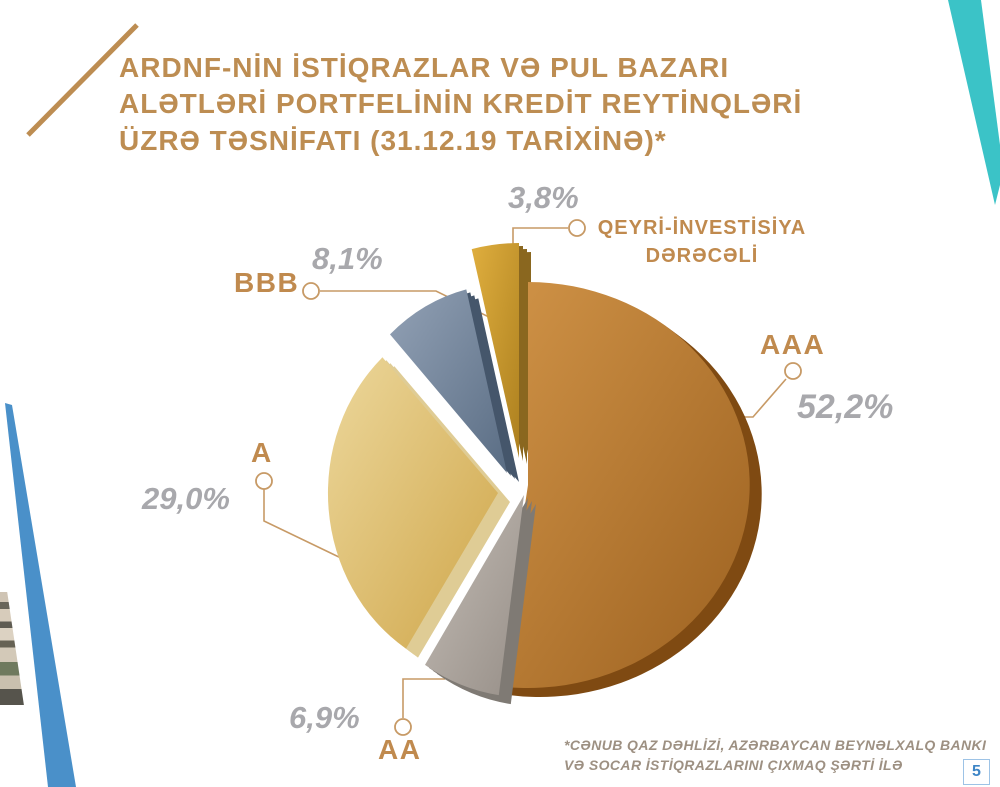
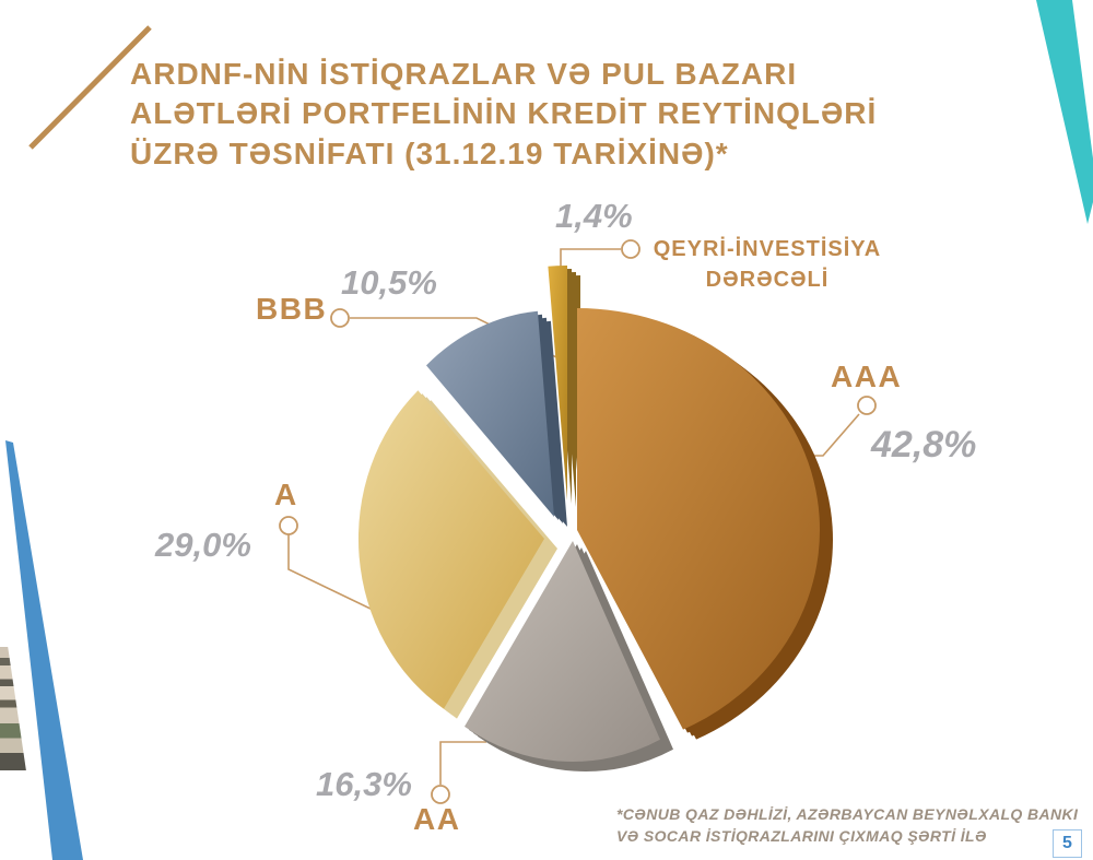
AAA: 52,2% -> 42,8%
AA: 6,9% -> 16,3%
BBB: 8,1% -> 10,5%
QEYRİ-İNVESTİSİYA DƏRƏCƏLİ: 3,8% -> 1,4%
